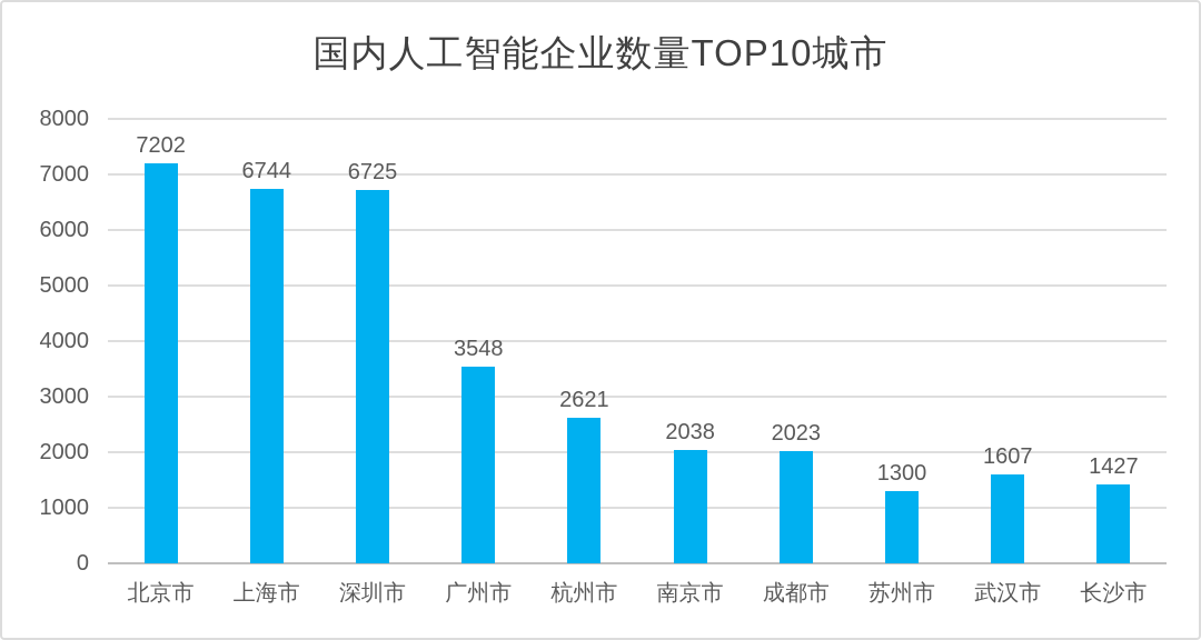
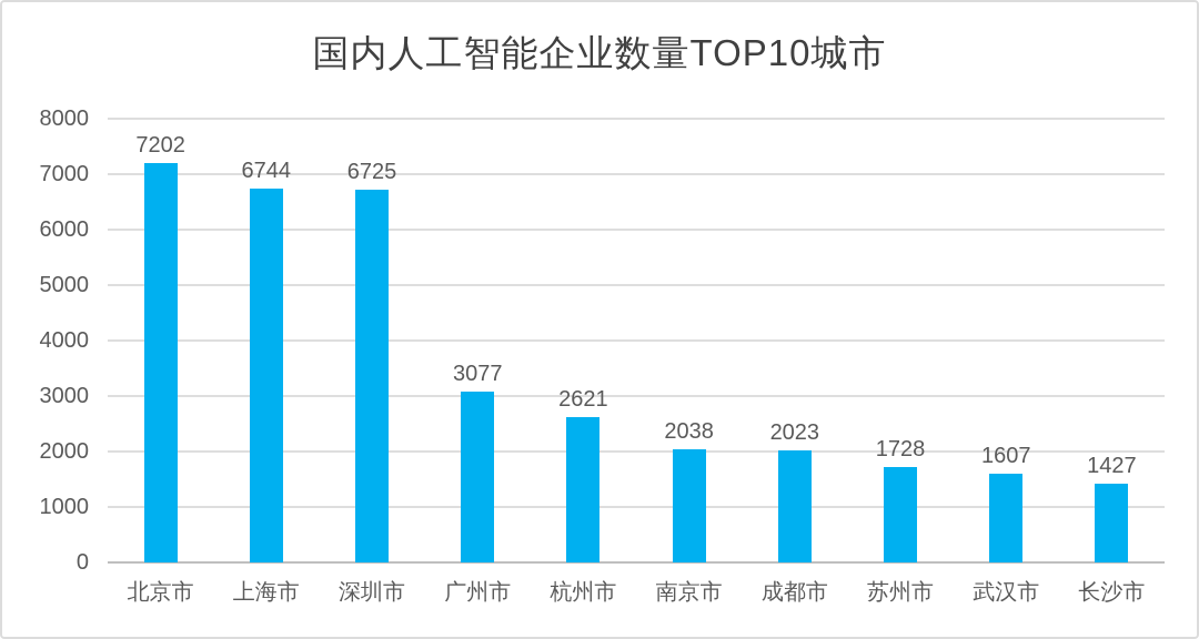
广州市: 3548 -> 3077
苏州市: 1300 -> 1728
